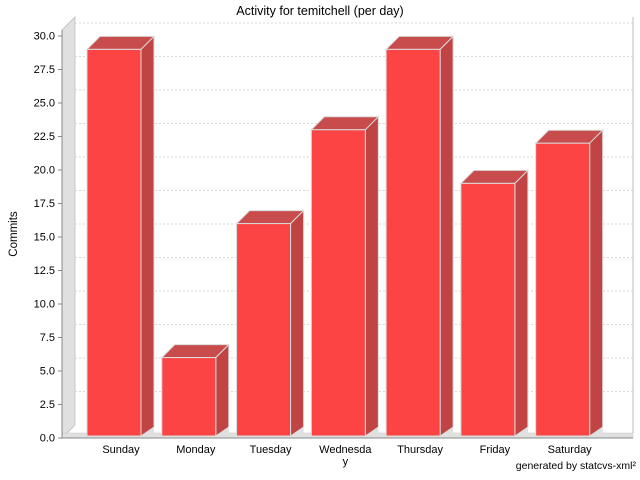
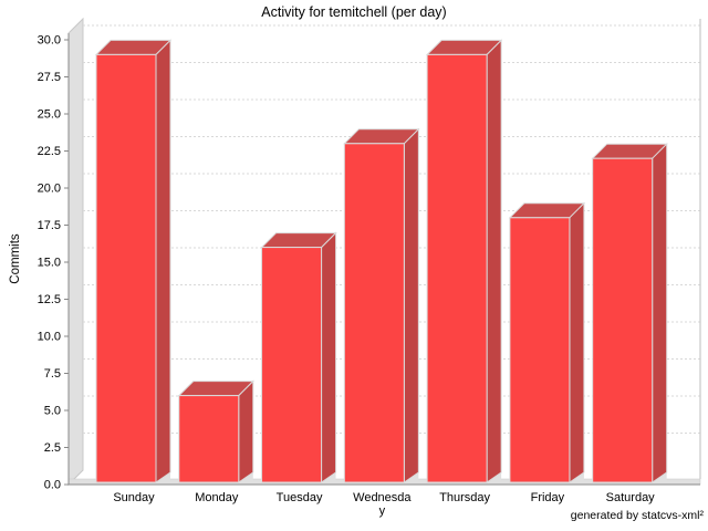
Friday: 19 -> 18
